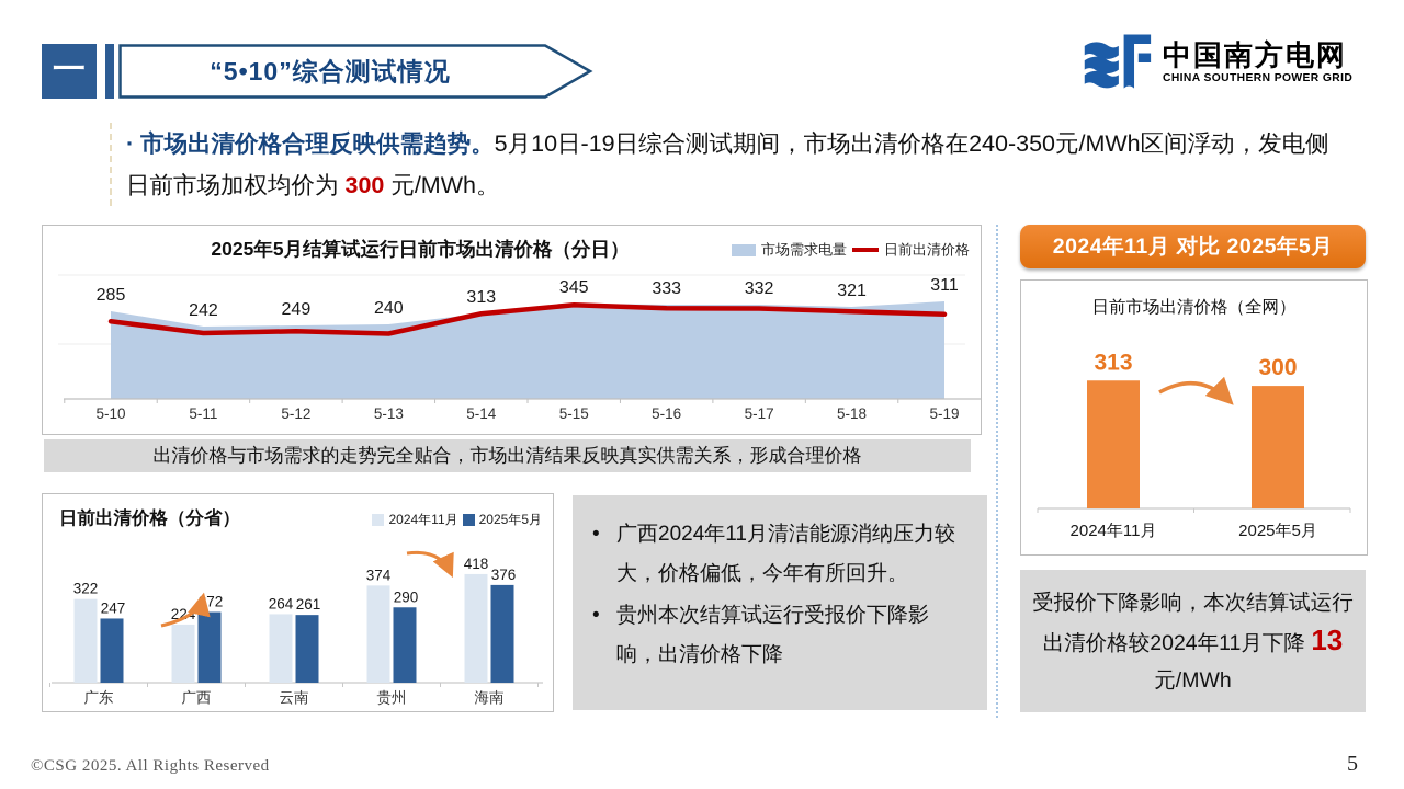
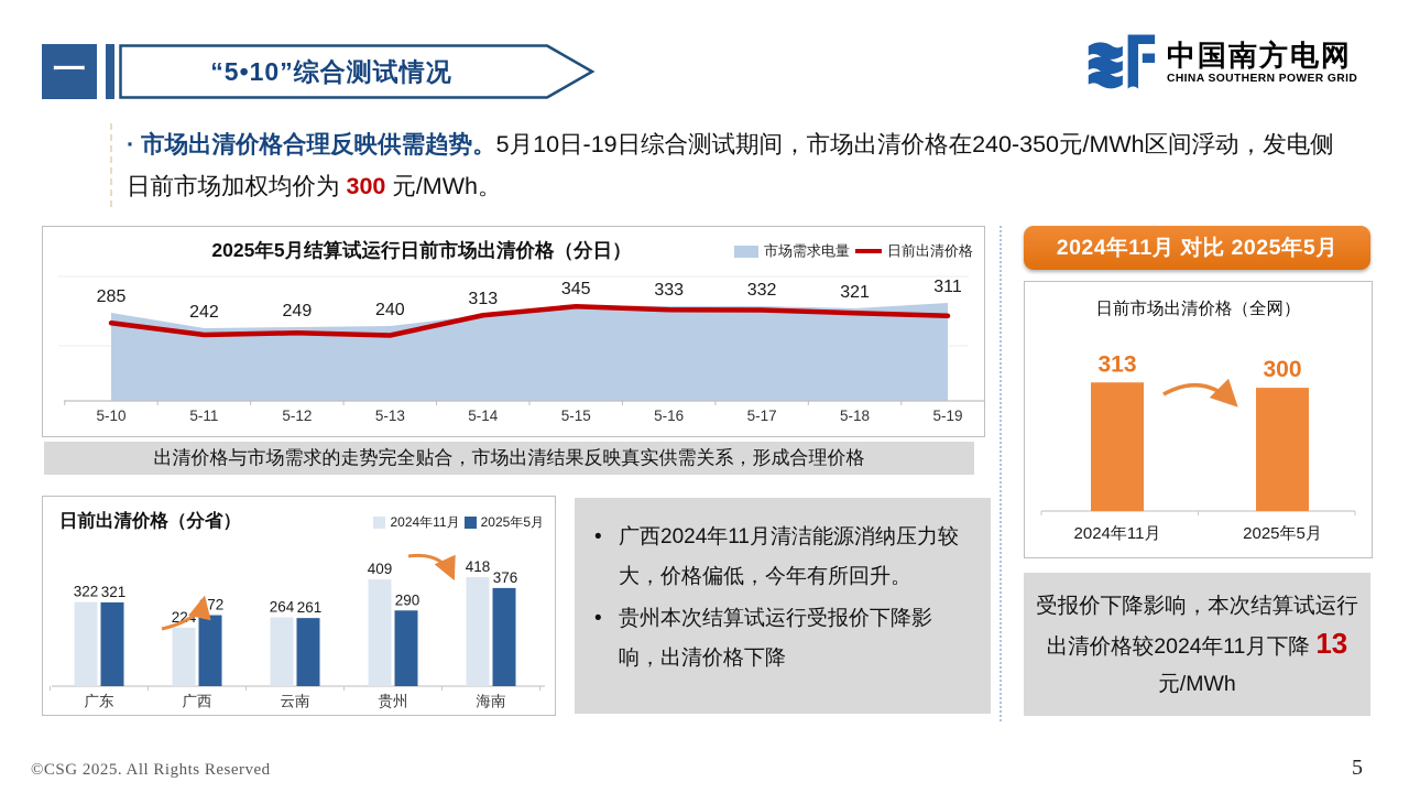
日前出清价格（分省）/2025年5月/广东: 247 -> 321
日前出清价格（分省）/2024年11月/贵州: 374 -> 409
